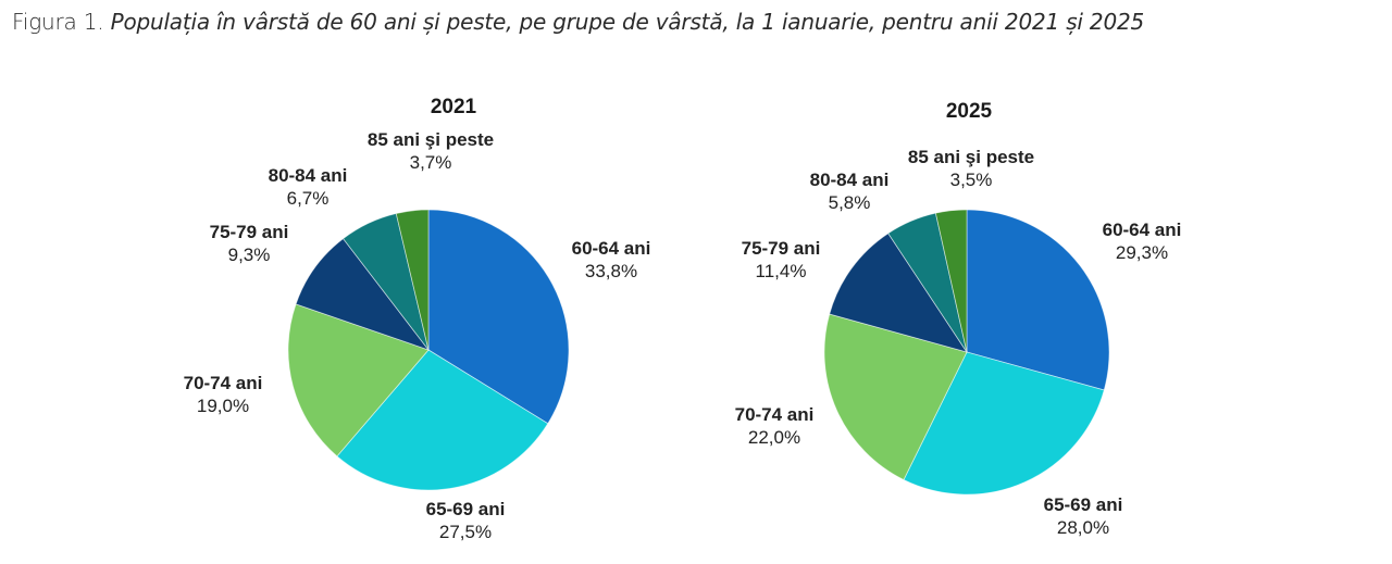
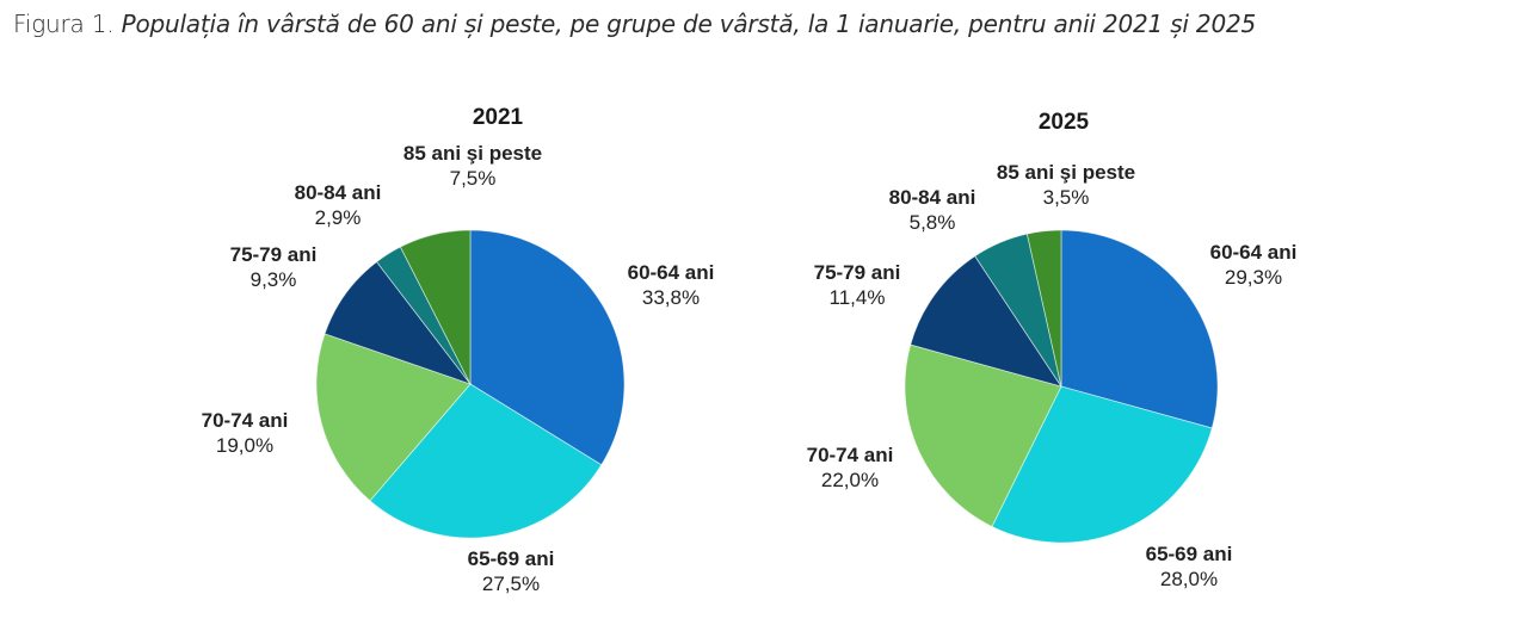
2021/80-84 ani: 6,7% -> 2,9%
2021/85 ani şi peste: 3,7% -> 7,5%
